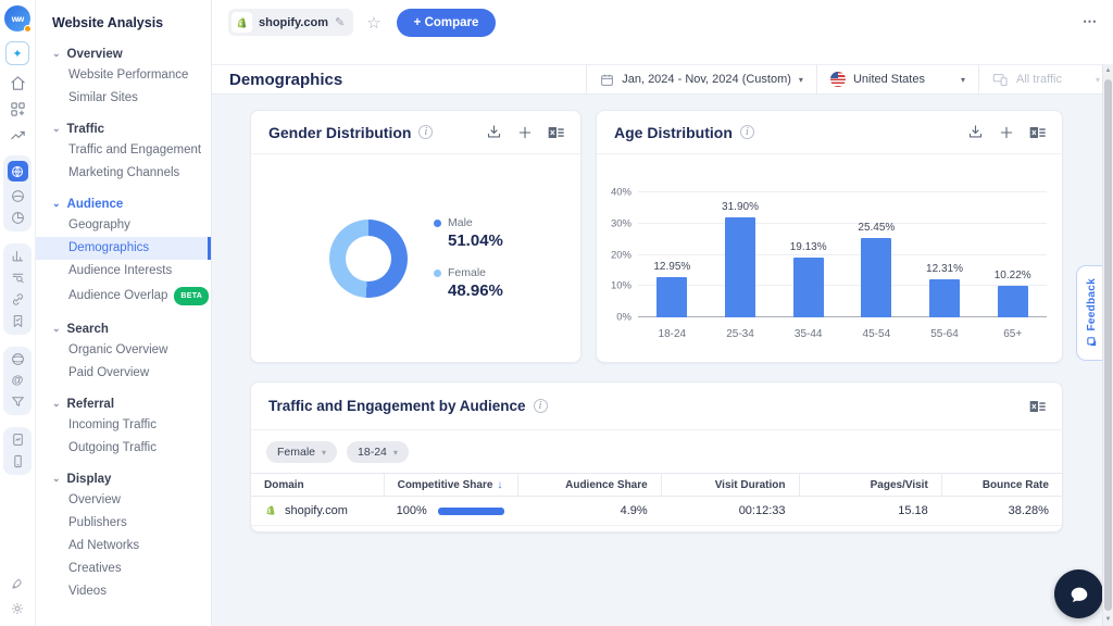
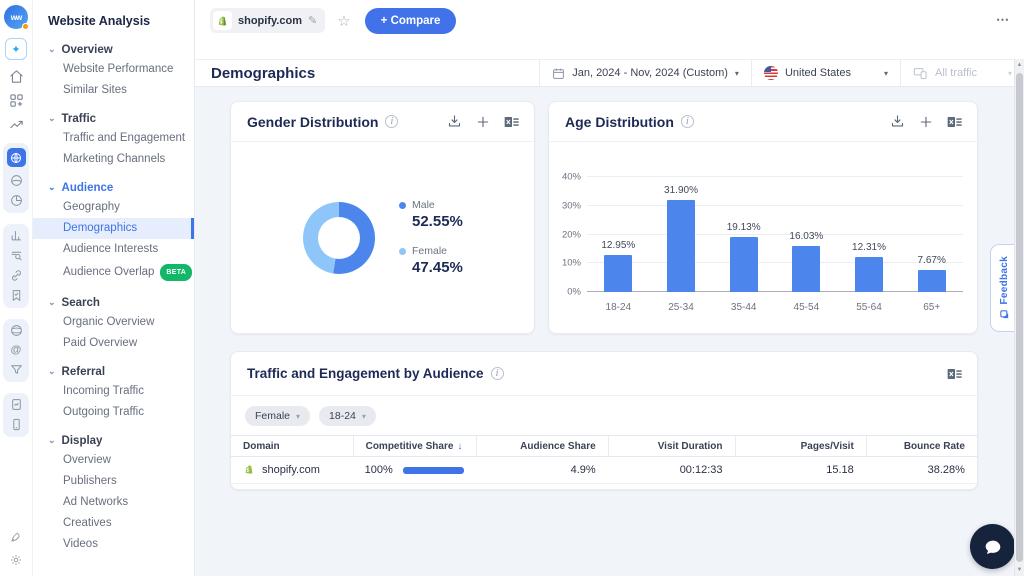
Gender Distribution/Male: 51.04% -> 52.55%
Gender Distribution/Female: 48.96% -> 47.45%
Age Distribution/45-54: 25.45% -> 16.03%
Age Distribution/65+: 10.22% -> 7.67%
